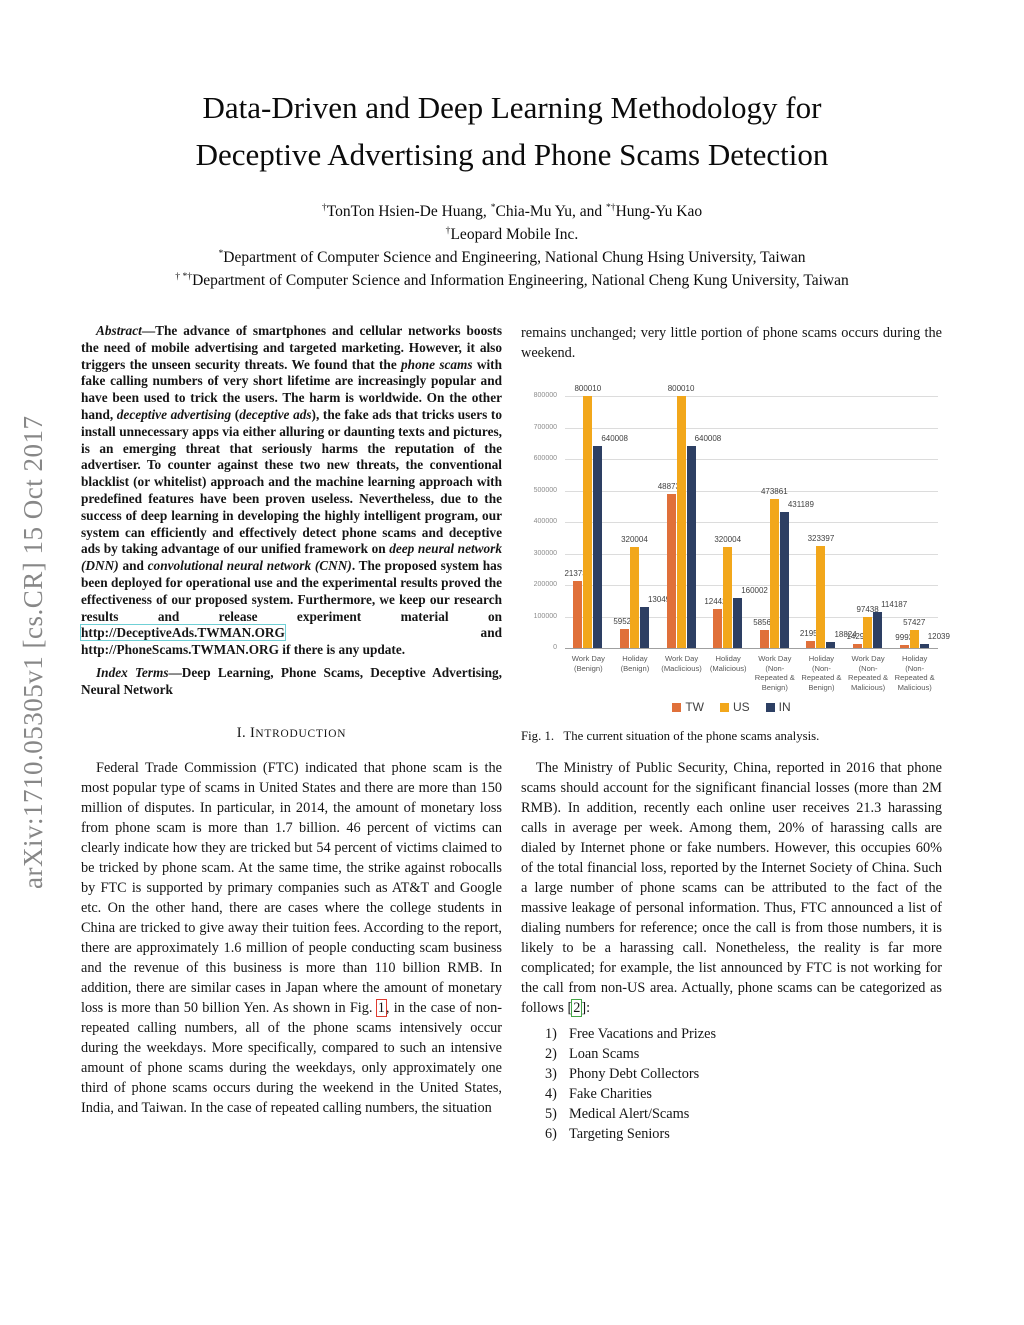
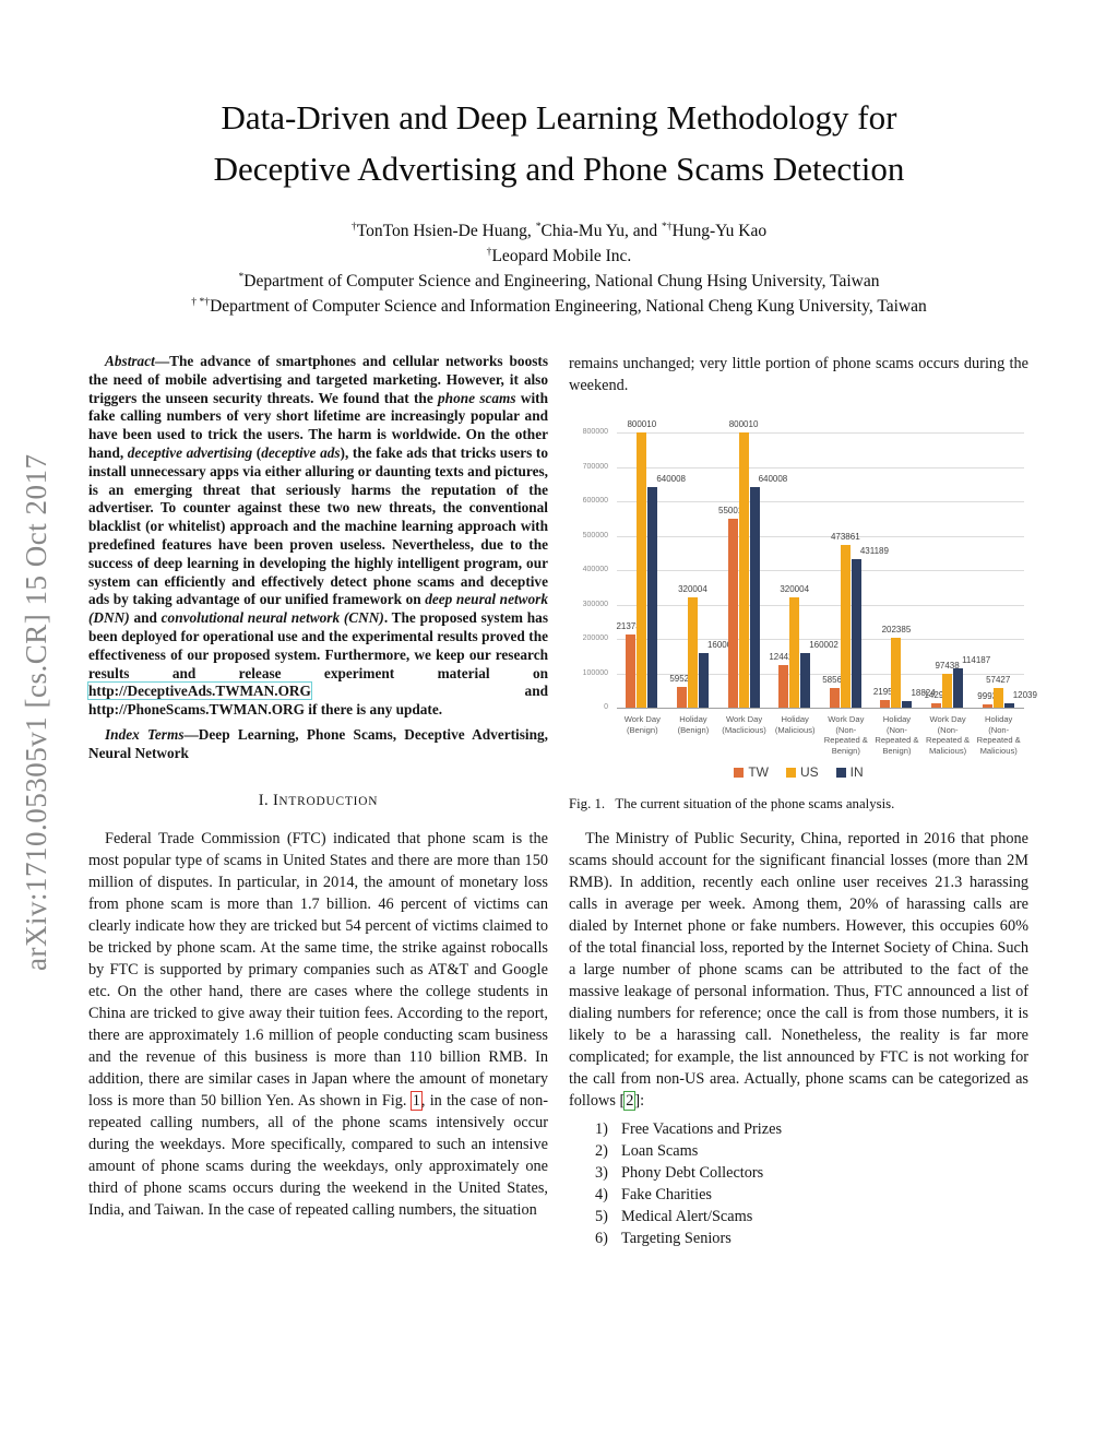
IN/Holiday (Benign): 130498 -> 160002
TW/Work Day (Maclicious): 488739 -> 550011
US/Holiday (Non-Repeated & Benign): 323397 -> 202385
